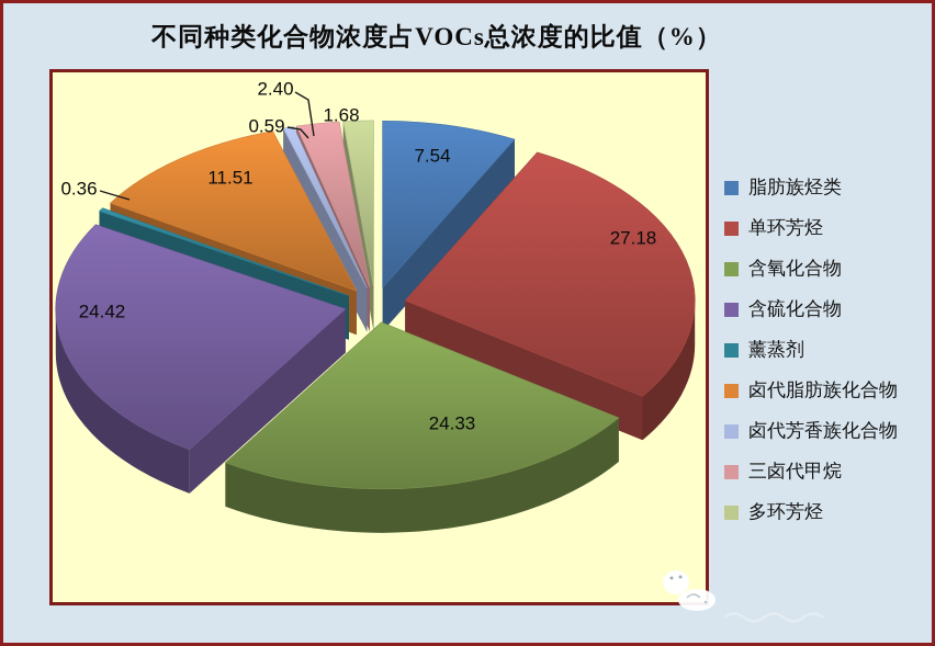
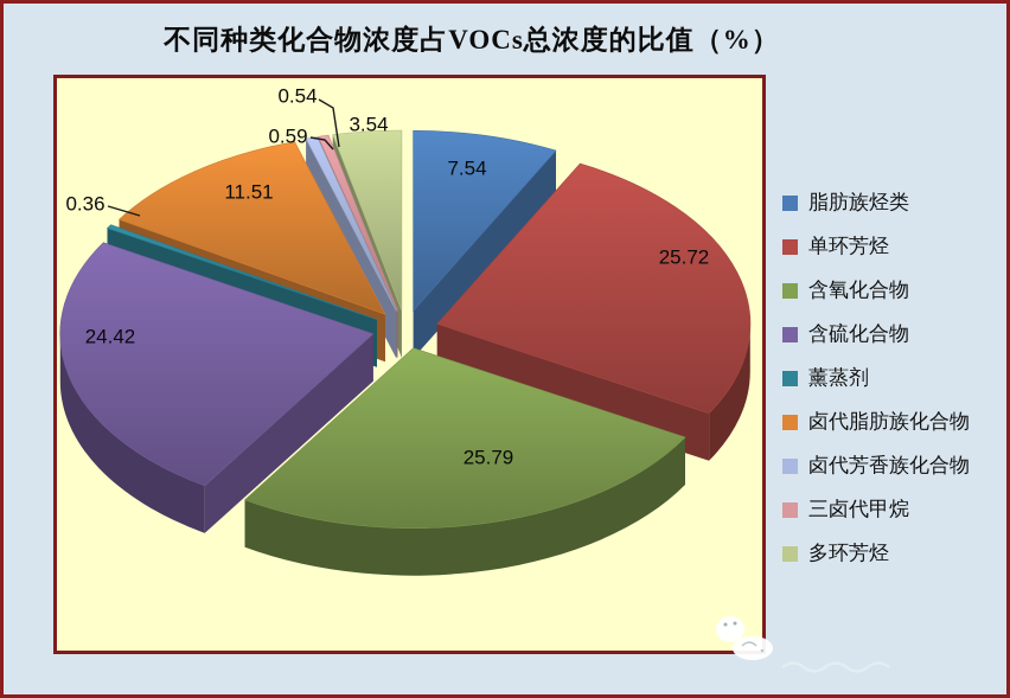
单环芳烃: 27.18 -> 25.72
含氧化合物: 24.33 -> 25.79
三卤代甲烷: 2.40 -> 0.54
多环芳烃: 1.68 -> 3.54
